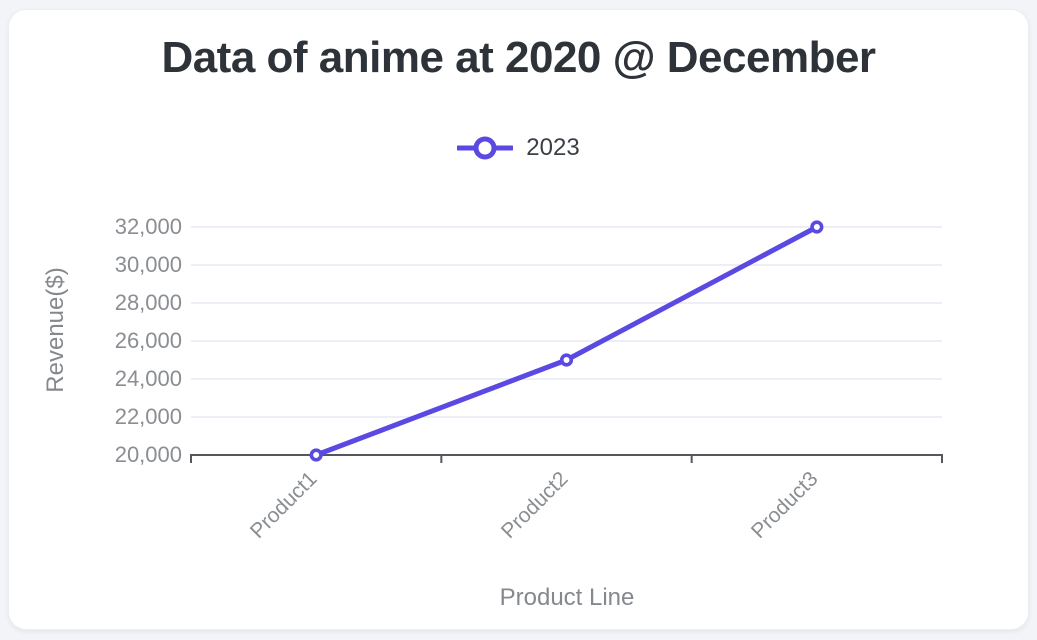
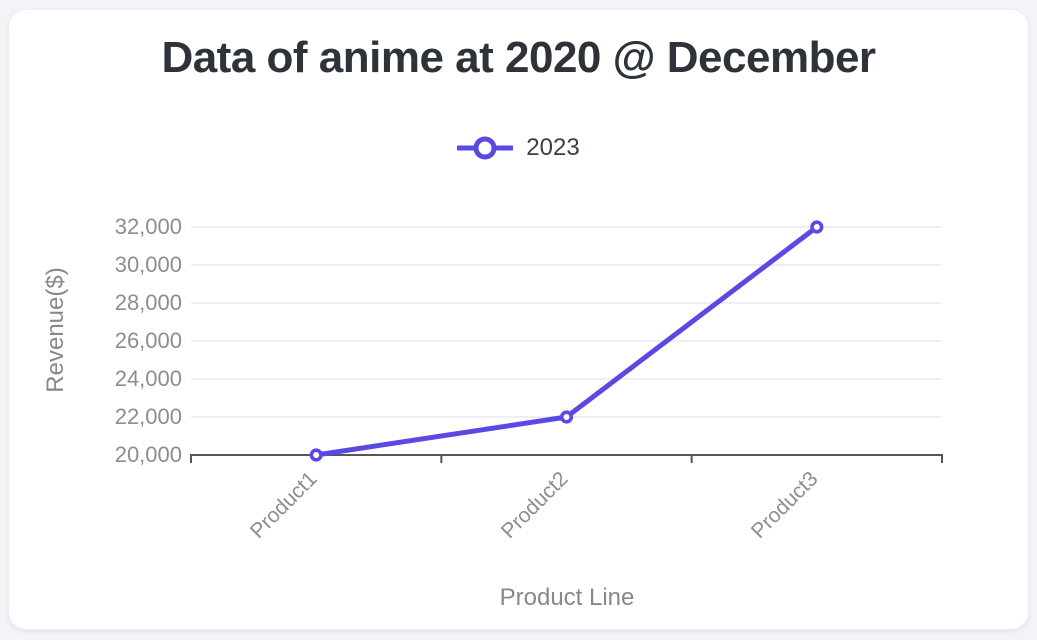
Product2: 25000 -> 22000
